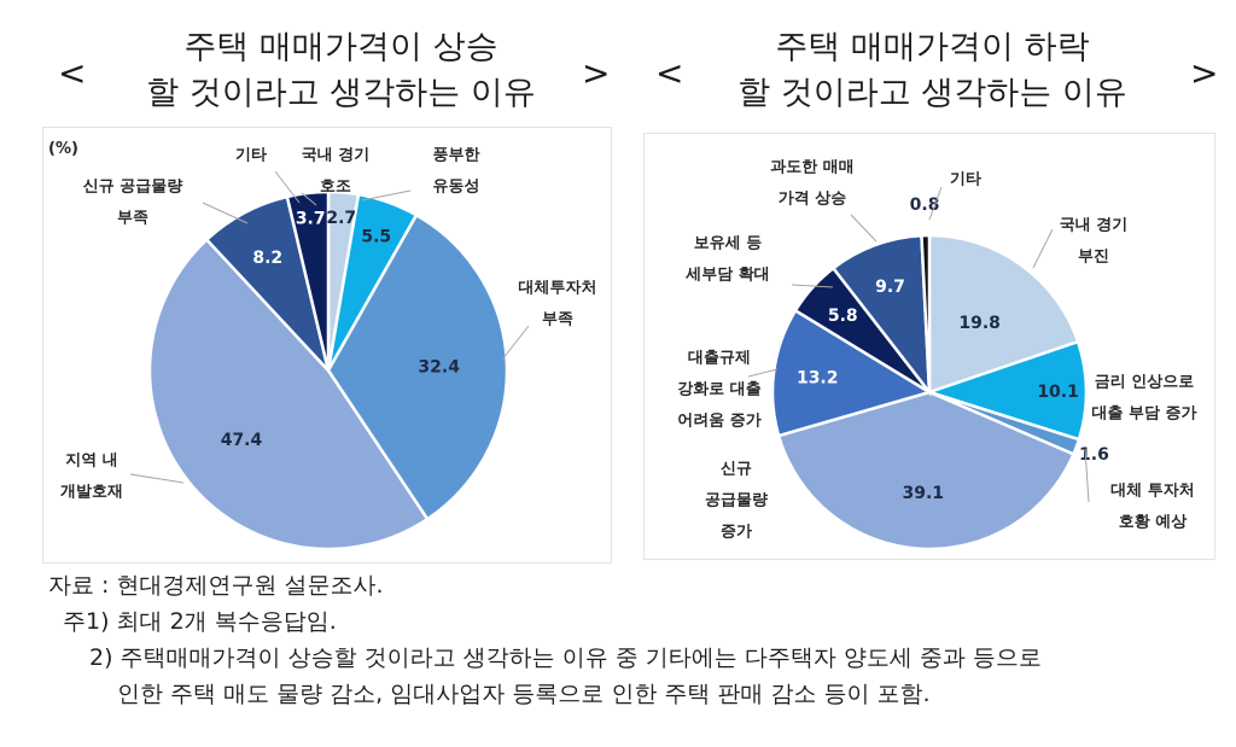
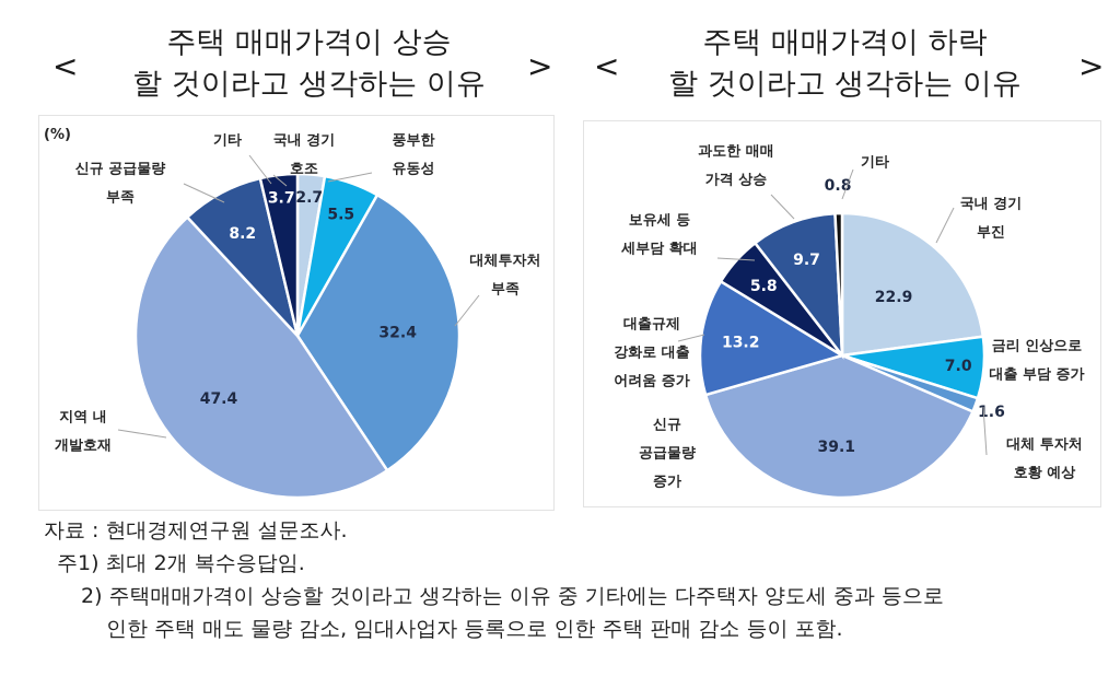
주택 매매가격이 하락할 것이라고 생각하는 이유/국내 경기 부진: 19.8 -> 22.9
주택 매매가격이 하락할 것이라고 생각하는 이유/금리 인상으로 대출 부담 증가: 10.1 -> 7.0
